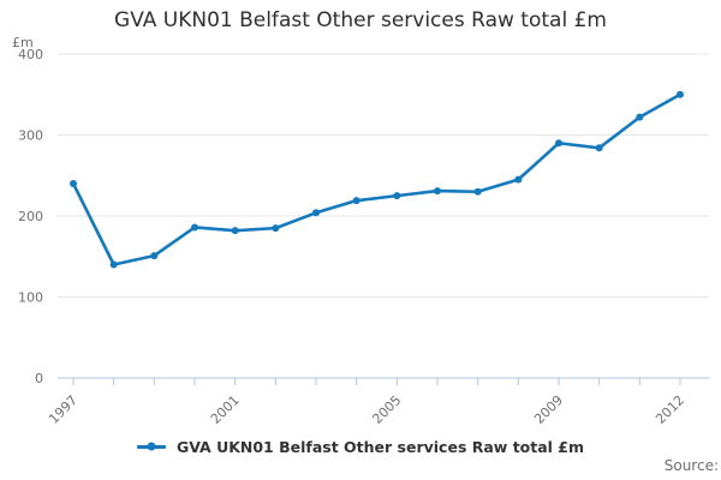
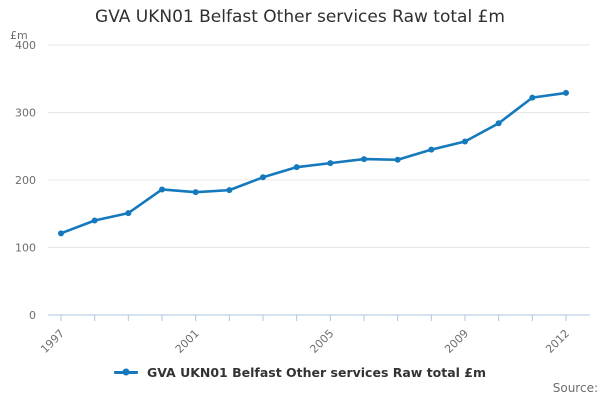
1997: 240 -> 120
2009: 290 -> 260
2012: 350 -> 330
